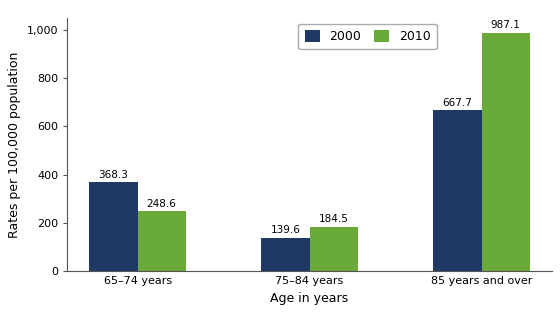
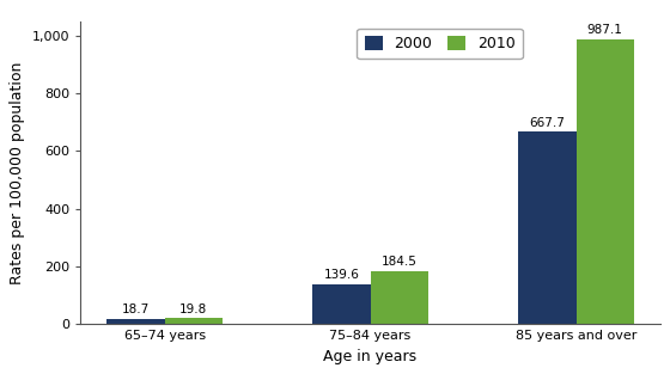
2000/65–74 years: 368.3 -> 18.7
2010/65–74 years: 248.6 -> 19.8
